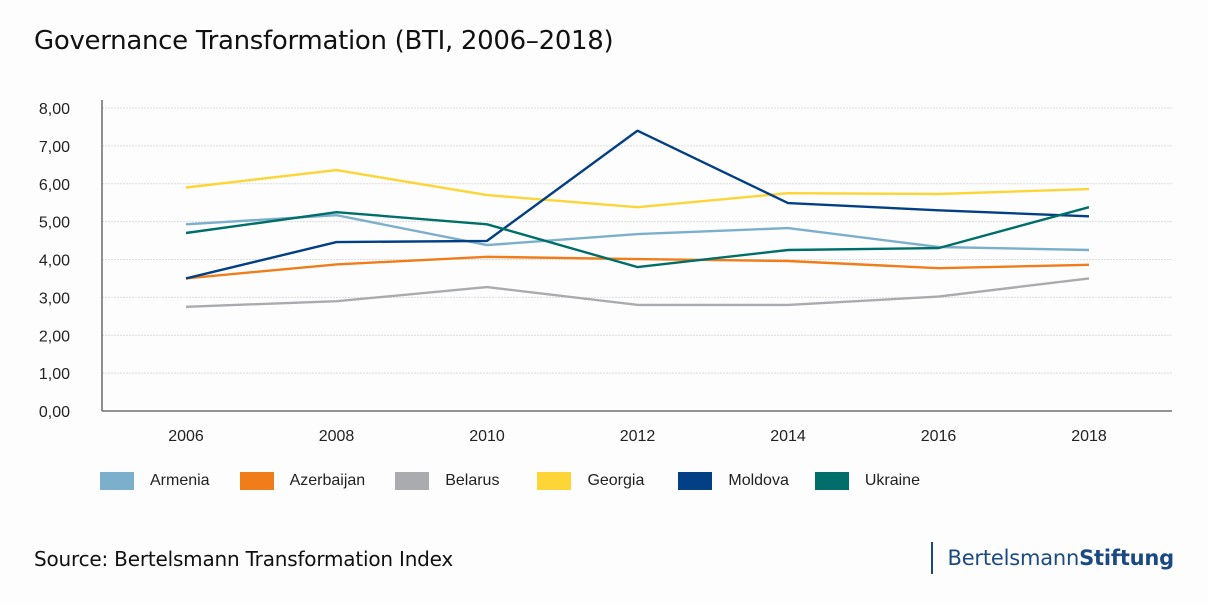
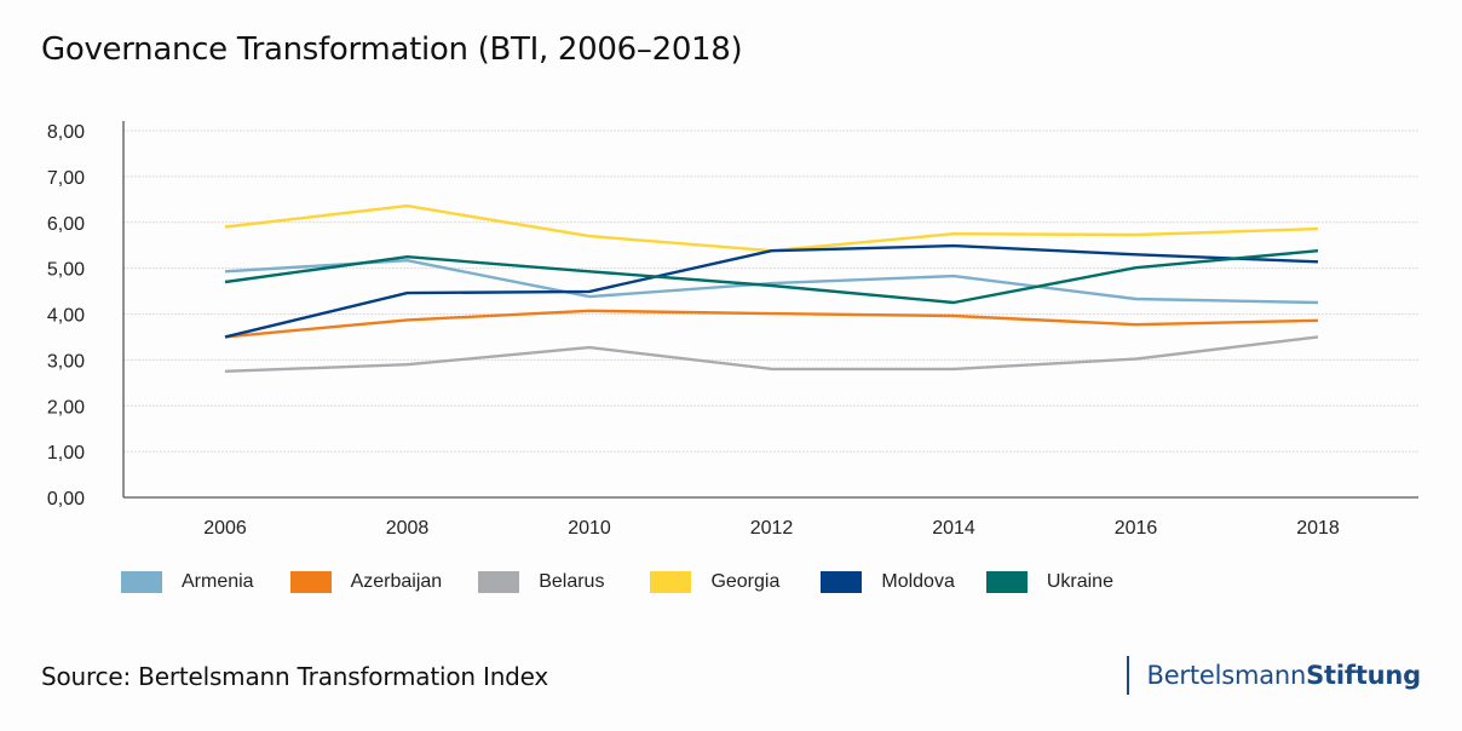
Moldova/2012: 7,4 -> 5,4
Ukraine/2012: 3,8 -> 4,6
Ukraine/2016: 4,3 -> 5,0
